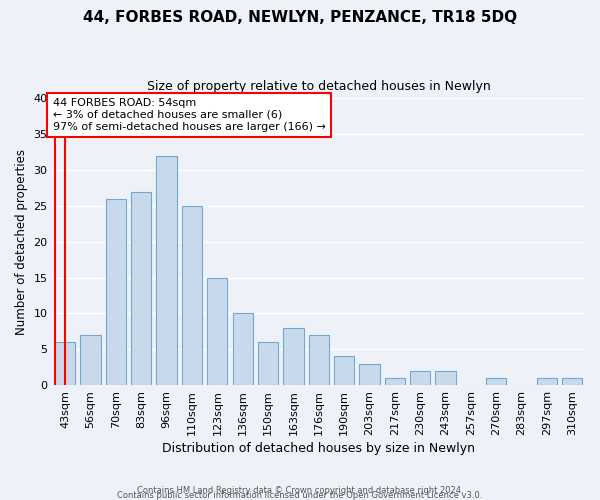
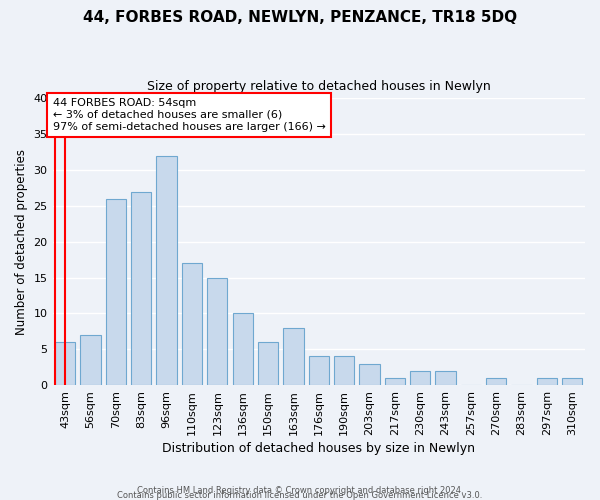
110sqm: 25 -> 17
176sqm: 7 -> 4
